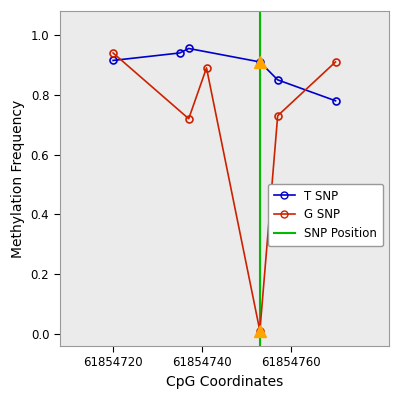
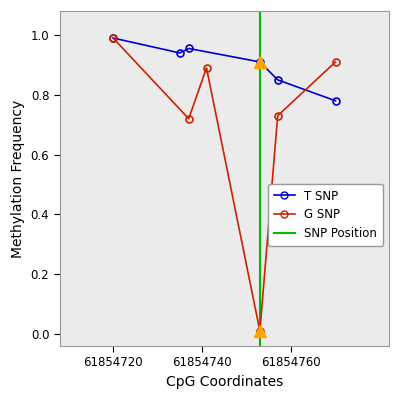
T SNP/61854720: 0.915 -> 0.990
G SNP/61854720: 0.94 -> 0.99
